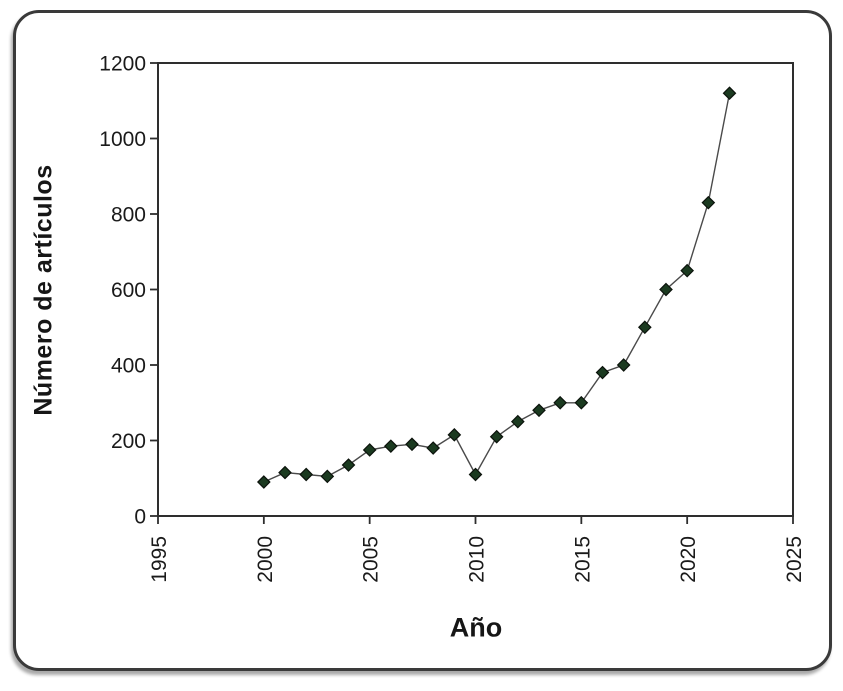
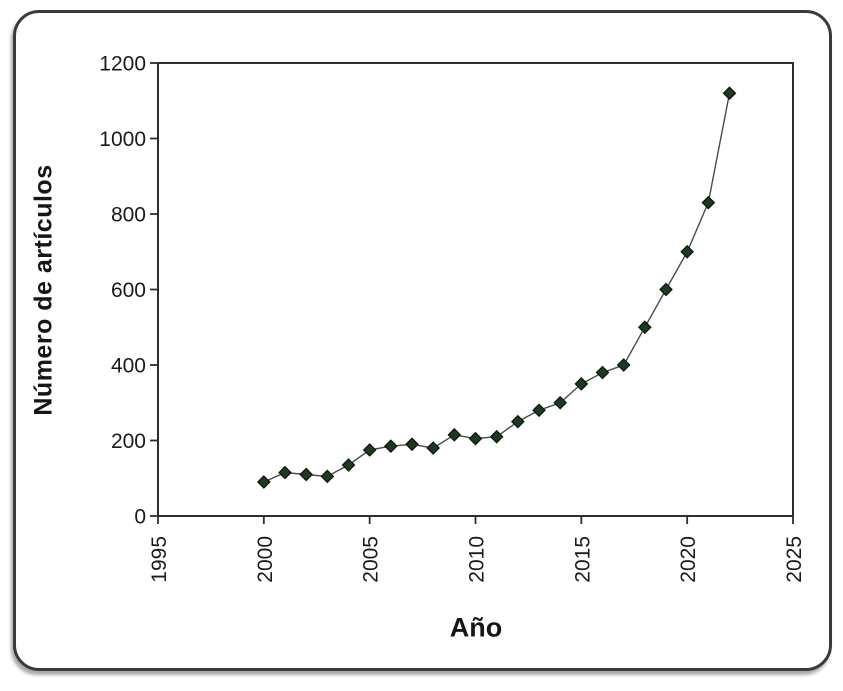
2010: 110 -> 200
2015: 300 -> 350
2020: 650 -> 700
